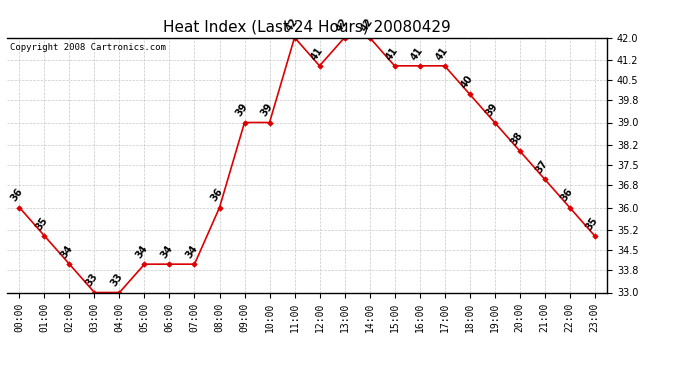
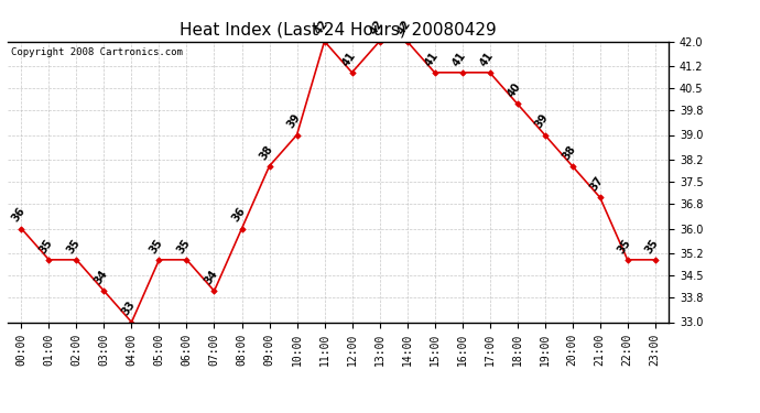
02:00: 34 -> 35
03:00: 33 -> 34
05:00: 34 -> 35
06:00: 34 -> 35
09:00: 39 -> 38
22:00: 36 -> 35
